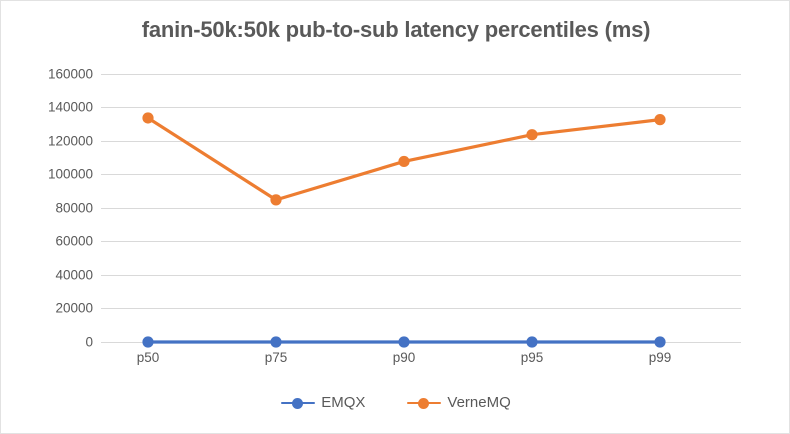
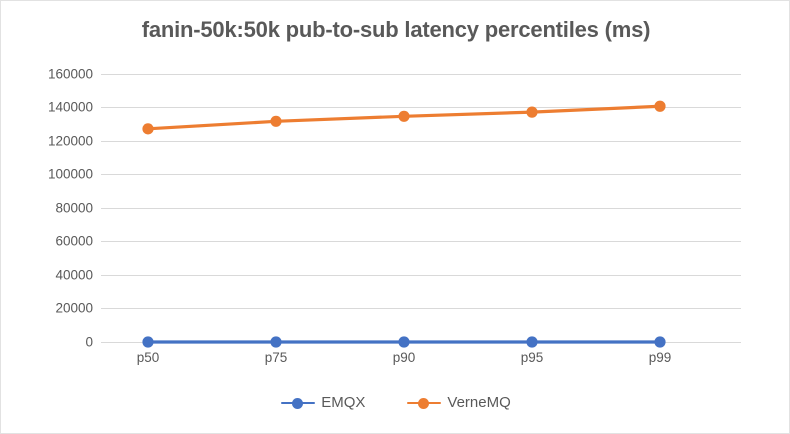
VerneMQ/p50: 134000 -> 128000
VerneMQ/p75: 85000 -> 132000
VerneMQ/p90: 108000 -> 135000
VerneMQ/p95: 124000 -> 138000
VerneMQ/p99: 133000 -> 141000
